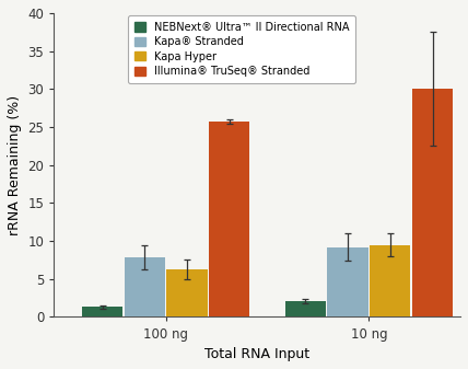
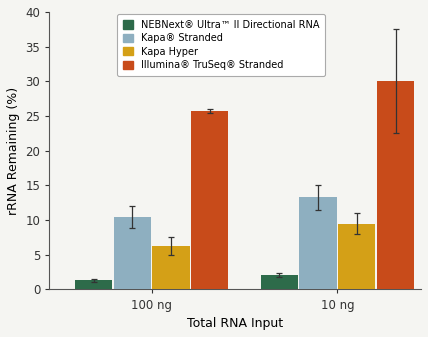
Kapa® Stranded/100 ng: 7.8 -> 10.5
Kapa® Stranded/10 ng: 9.2 -> 13.3
